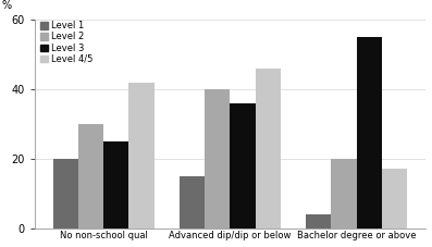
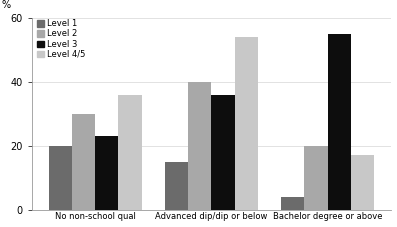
Level 3/No non-school qual: 25 -> 23
Level 4/5/No non-school qual: 42 -> 36
Level 4/5/Advanced dip/dip or below: 46 -> 54
